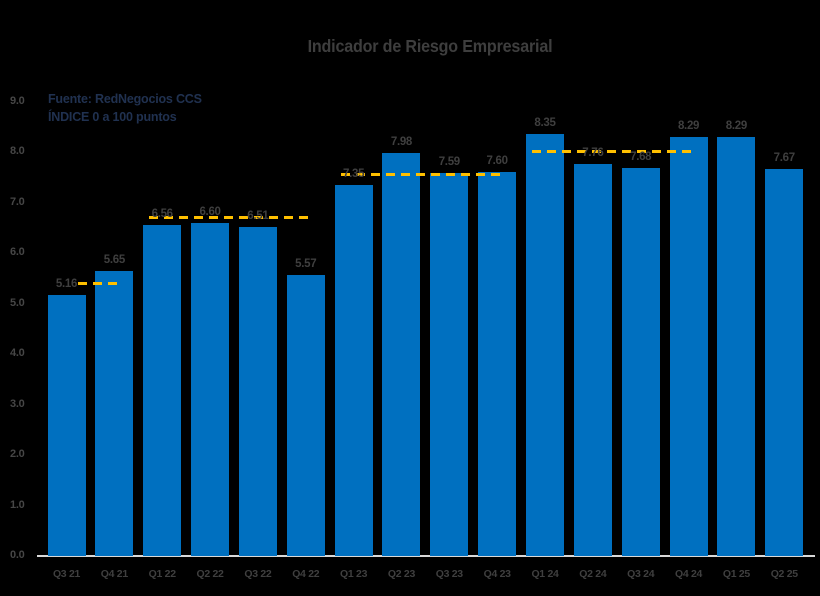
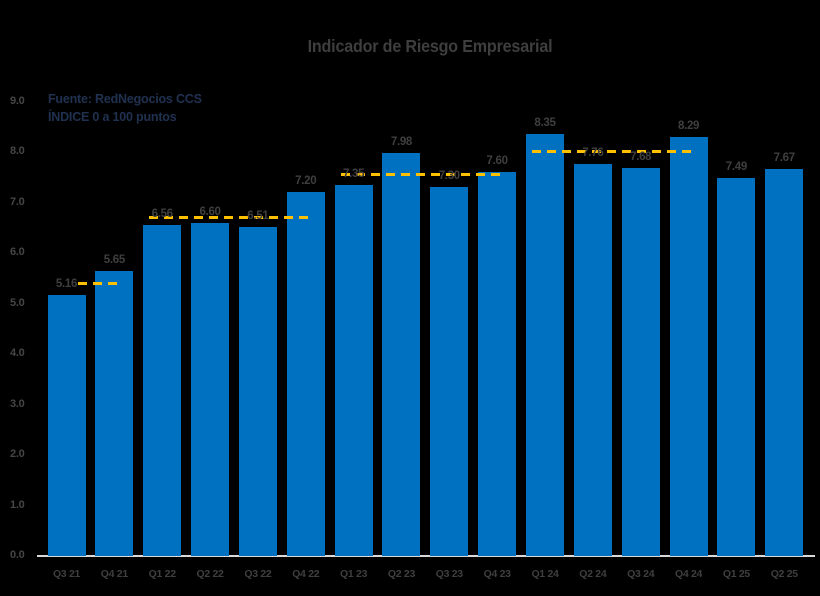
Q4 22: 5.57 -> 7.20
Q3 23: 7.59 -> 7.30
Q1 25: 8.29 -> 7.49
